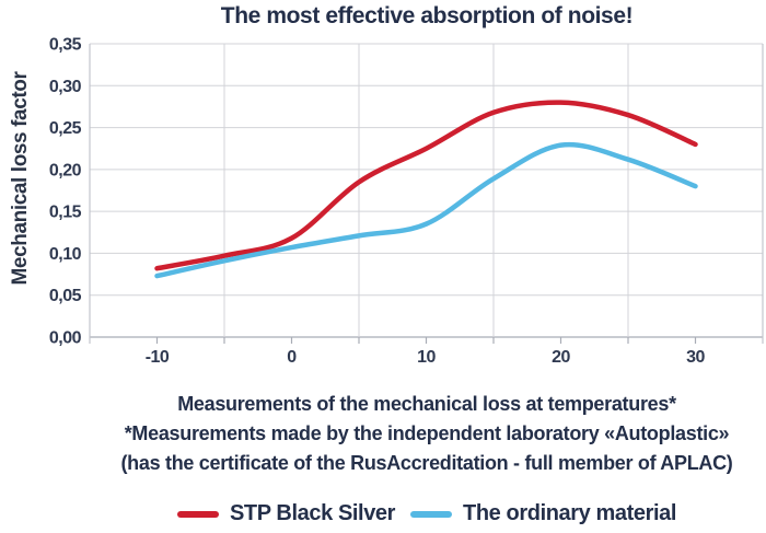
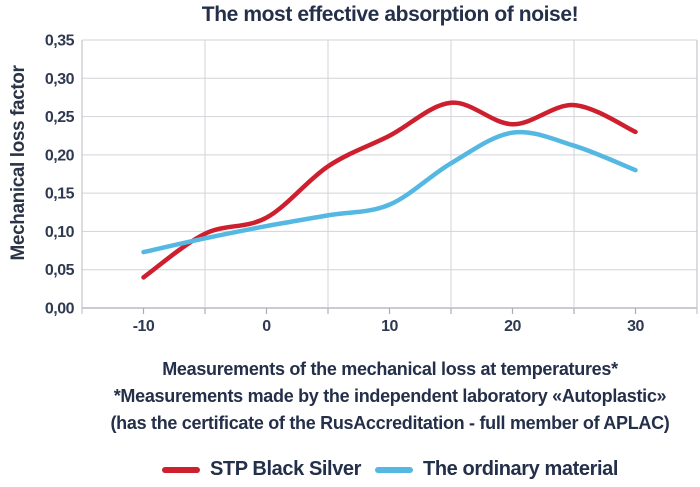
STP Black Silver/-10: 0,08 -> 0,04
STP Black Silver/20: 0,28 -> 0,24
